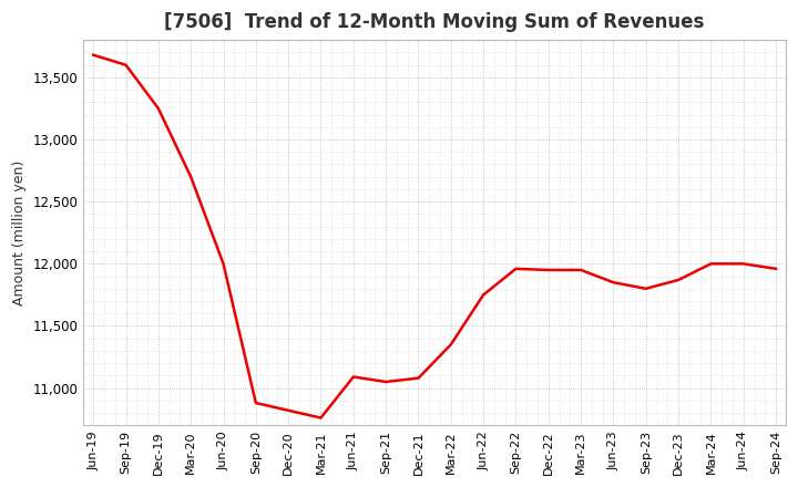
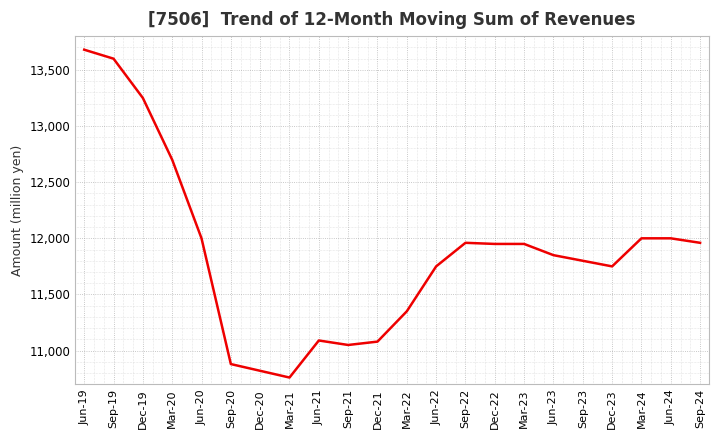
Dec-23: 11,870 -> 11,750
